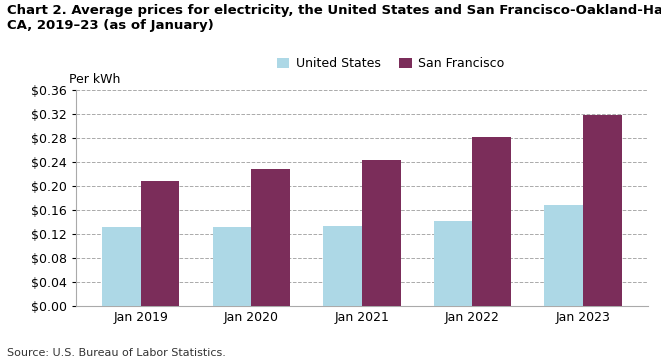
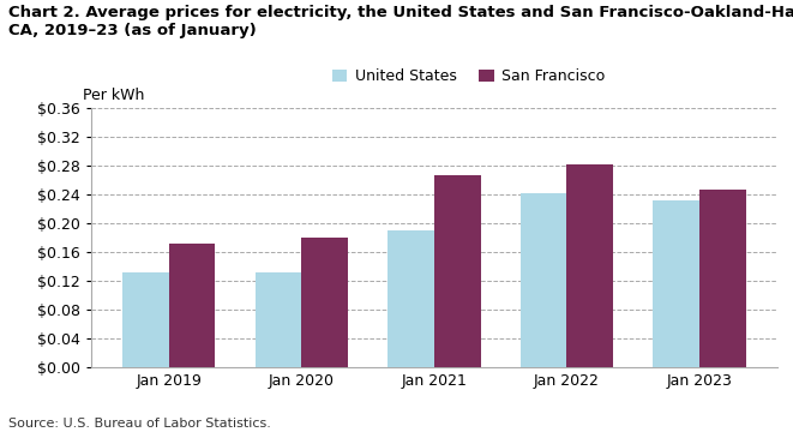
San Francisco/Jan 2019: $0.208 -> $0.172
San Francisco/Jan 2020: $0.228 -> $0.180
United States/Jan 2021: $0.134 -> $0.190
San Francisco/Jan 2021: $0.244 -> $0.266
United States/Jan 2022: $0.142 -> $0.242
United States/Jan 2023: $0.168 -> $0.232
San Francisco/Jan 2023: $0.318 -> $0.246
